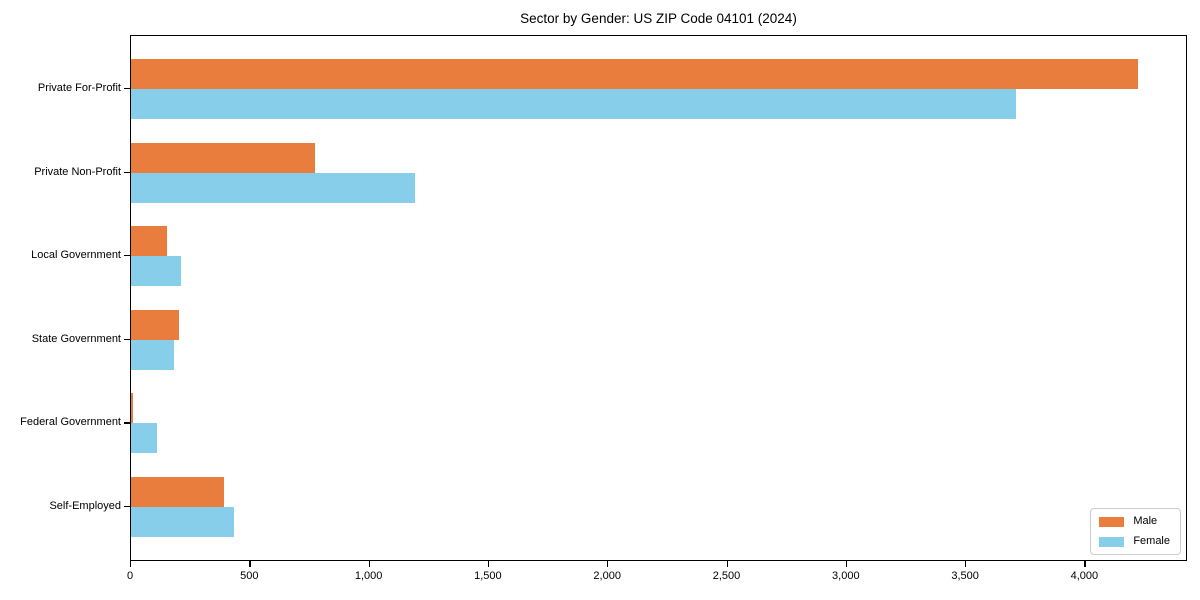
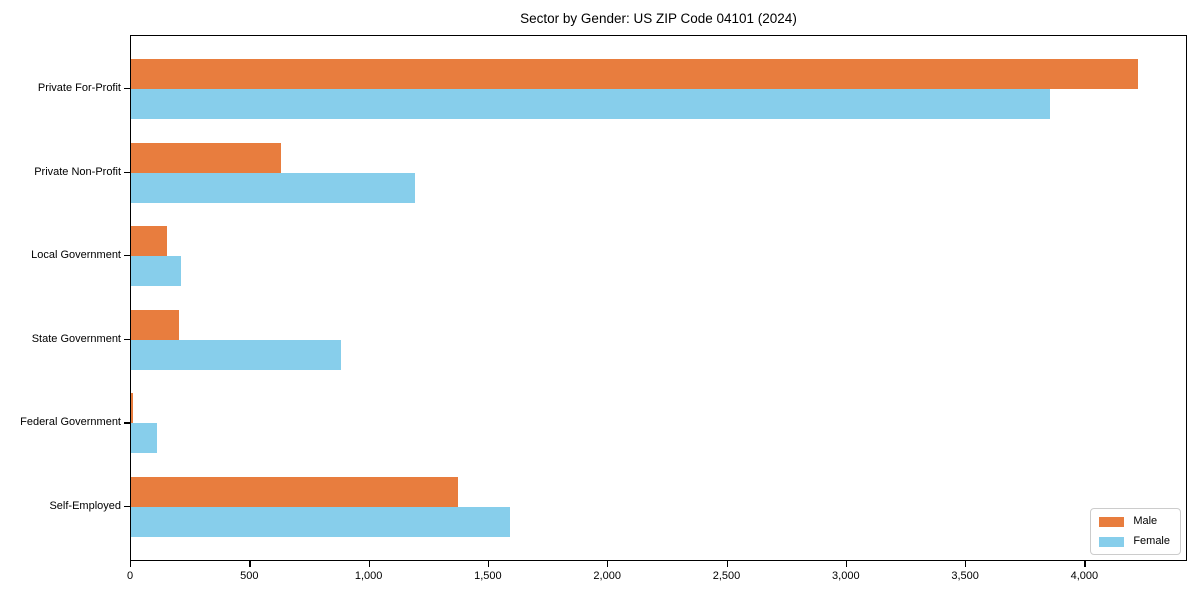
Female/Private For-Profit: 3710 -> 3850
Male/Private Non-Profit: 770 -> 630
Female/State Government: 180 -> 880
Male/Self-Employed: 390 -> 1370
Female/Self-Employed: 430 -> 1590
